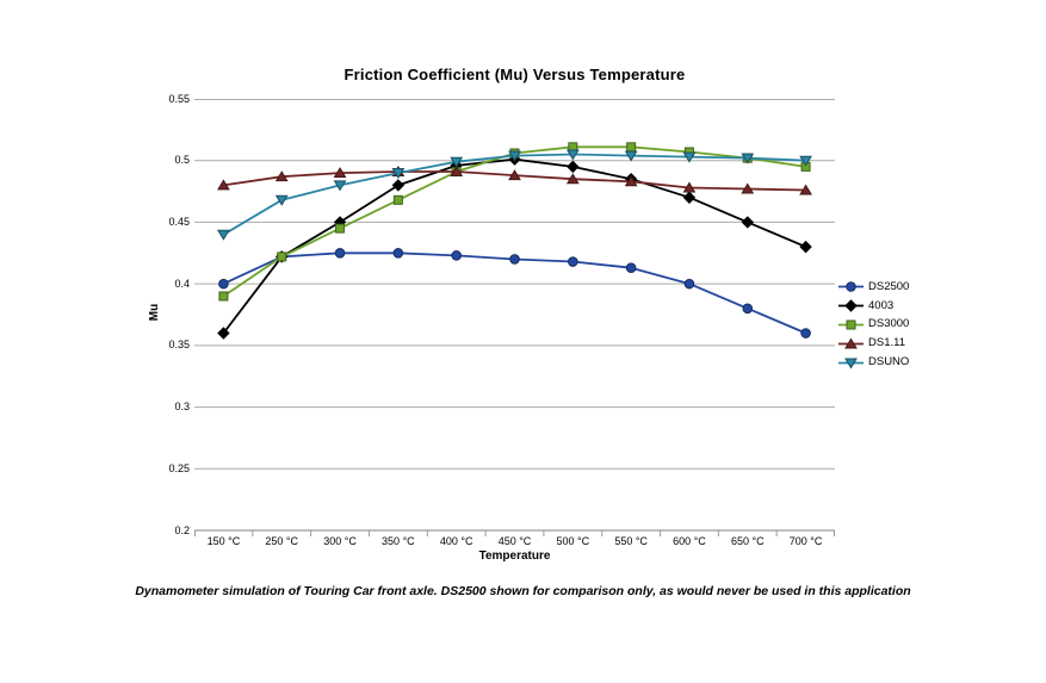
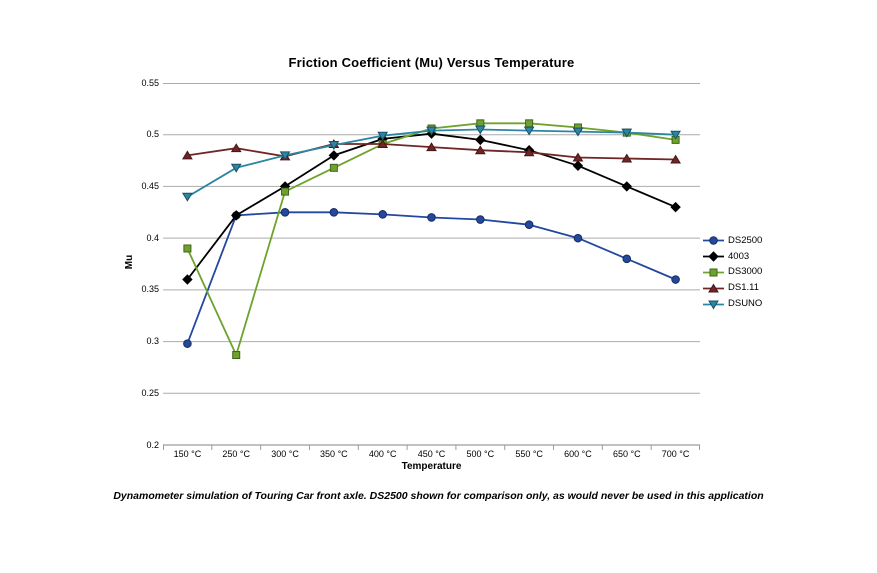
DS2500/150 °C: 0.400 -> 0.298
DS3000/250 °C: 0.422 -> 0.287
DS1.11/300 °C: 0.490 -> 0.479
